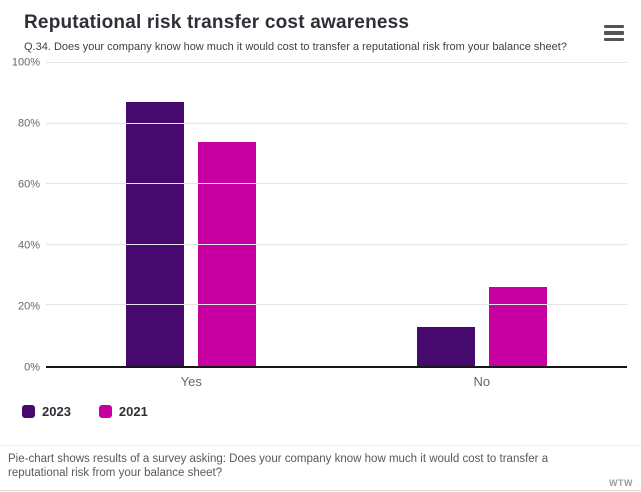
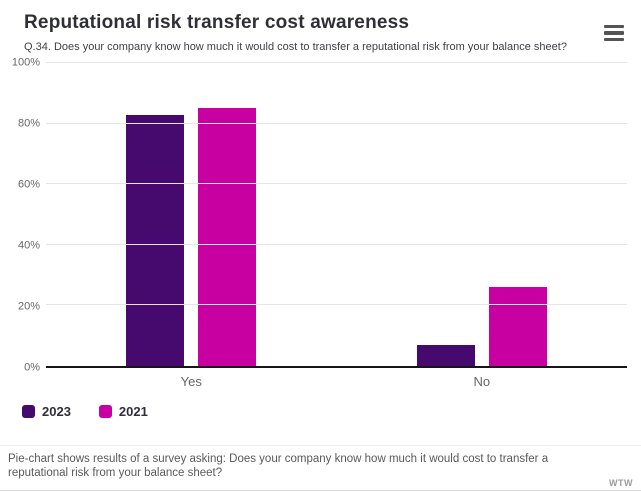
2023/Yes: 87% -> 83%
2021/Yes: 74% -> 85%
2023/No: 13% -> 7%
